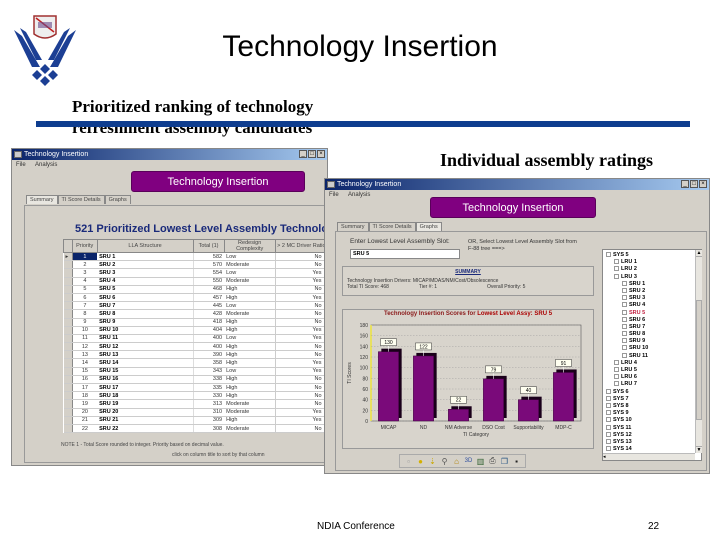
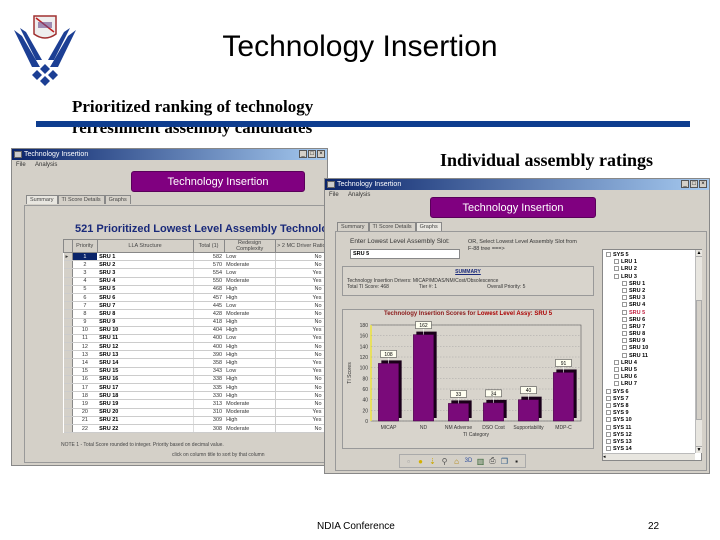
MICAP: 130 -> 108
ND: 122 -> 162
NM Adverse: 22 -> 33
DSO Cost: 79 -> 34
